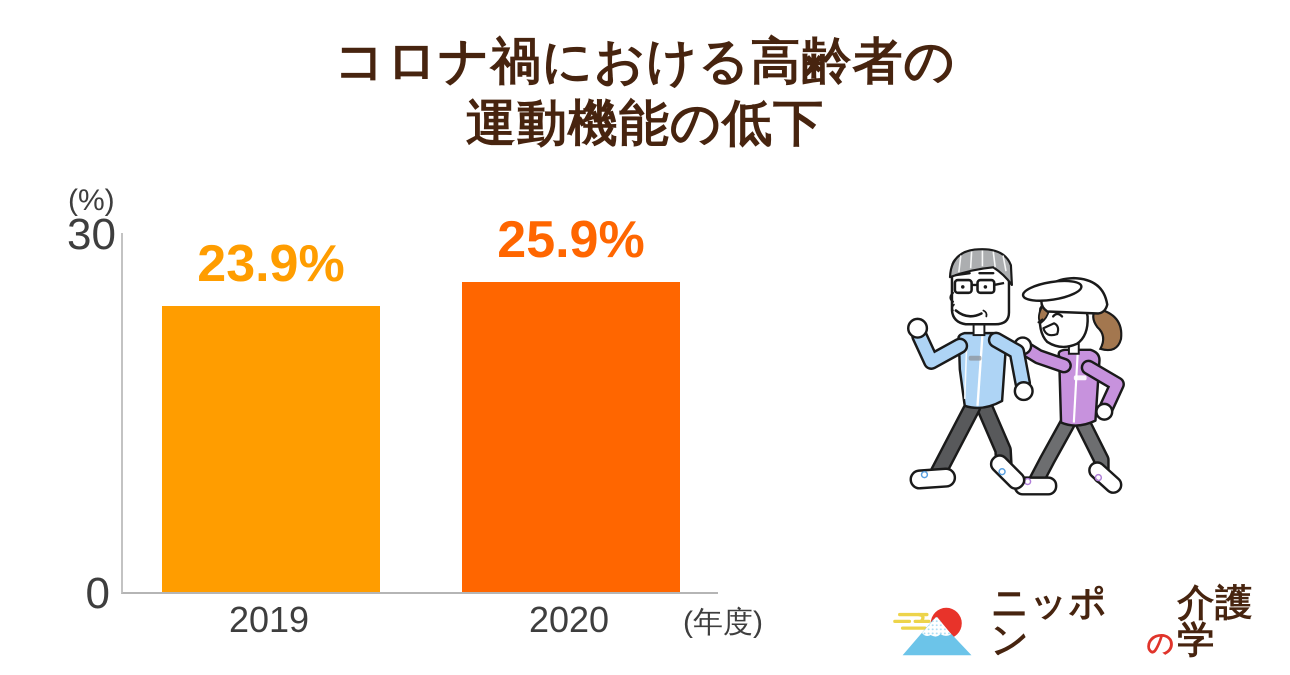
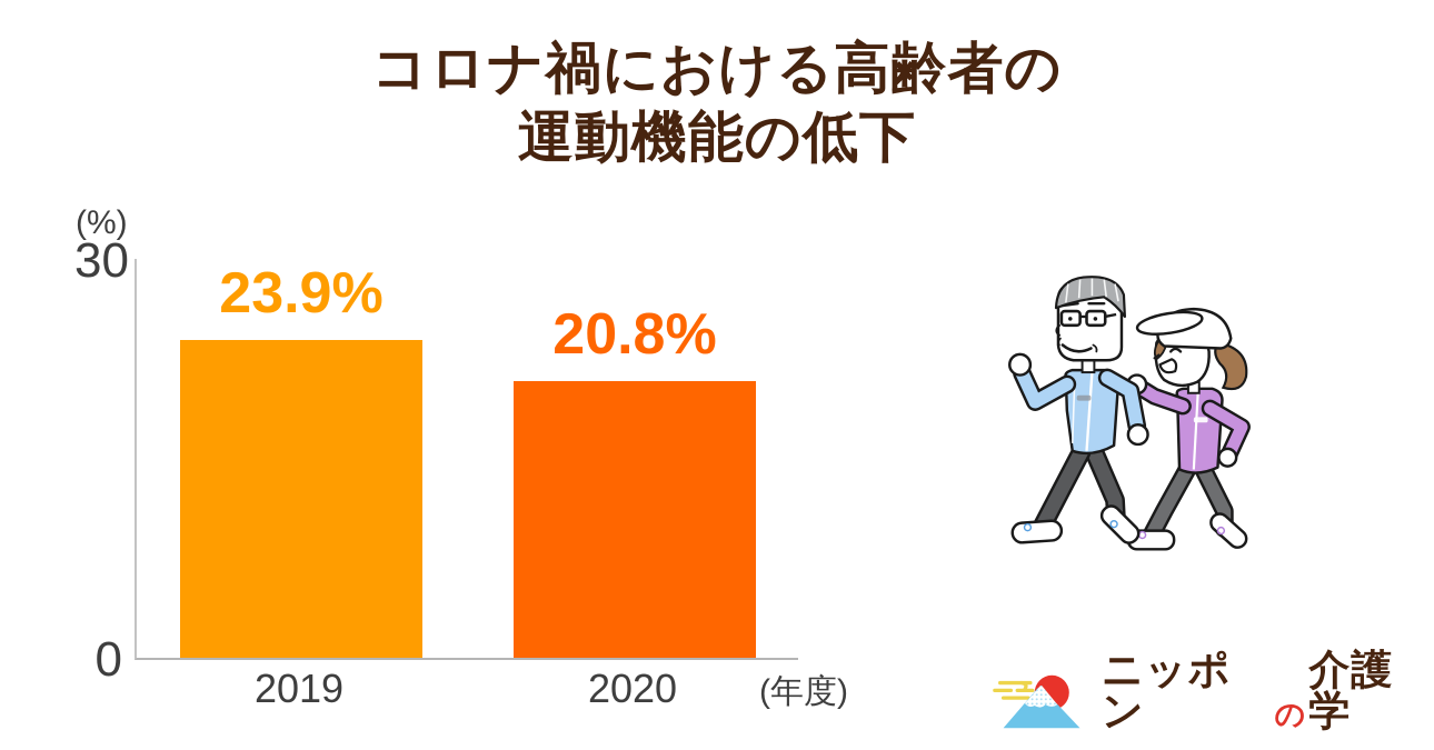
2020: 25.9% -> 20.8%
